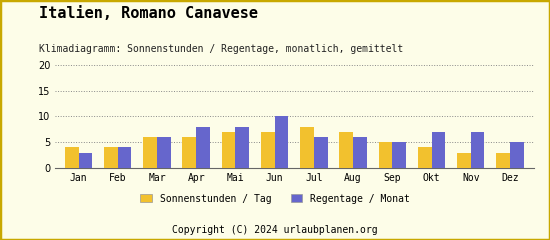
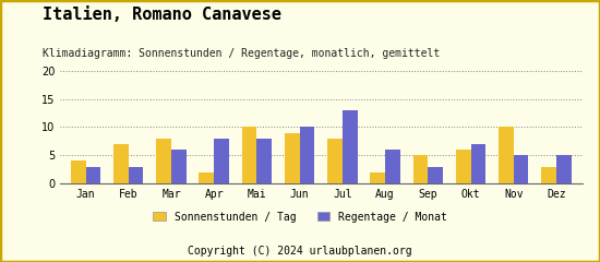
Sonnenstunden / Tag/Feb: 4 -> 7
Regentage / Monat/Feb: 4 -> 3
Sonnenstunden / Tag/Mar: 6 -> 8
Sonnenstunden / Tag/Apr: 6 -> 2
Sonnenstunden / Tag/Mai: 7 -> 10
Sonnenstunden / Tag/Jun: 7 -> 9
Regentage / Monat/Jul: 6 -> 13
Sonnenstunden / Tag/Aug: 7 -> 2
Regentage / Monat/Sep: 5 -> 3
Sonnenstunden / Tag/Okt: 4 -> 6
Sonnenstunden / Tag/Nov: 3 -> 10
Regentage / Monat/Nov: 7 -> 5
